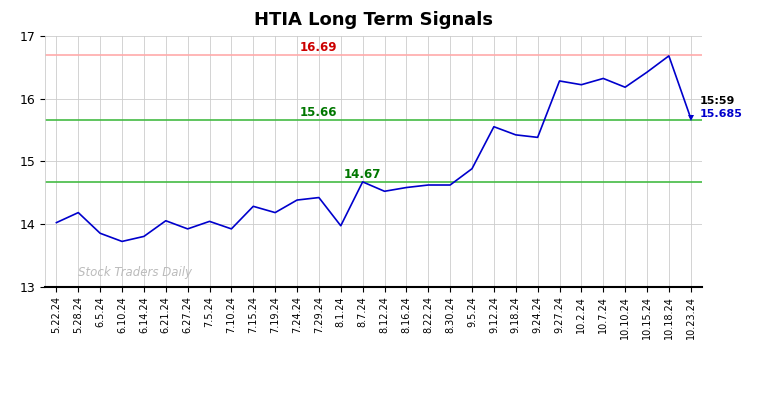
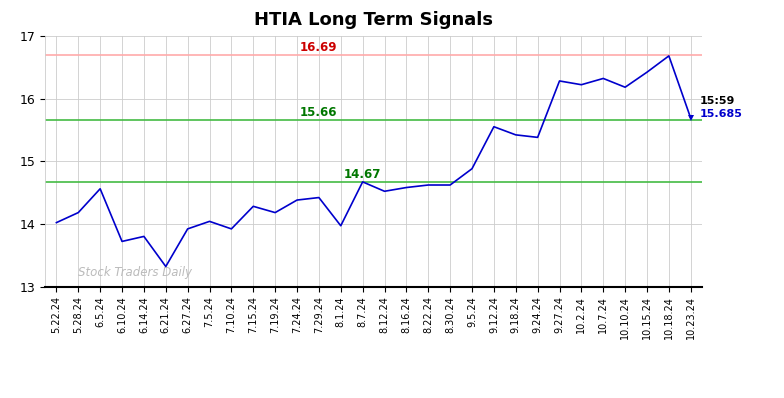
6.5.24: 13.85 -> 14.56
6.21.24: 14.05 -> 13.32
